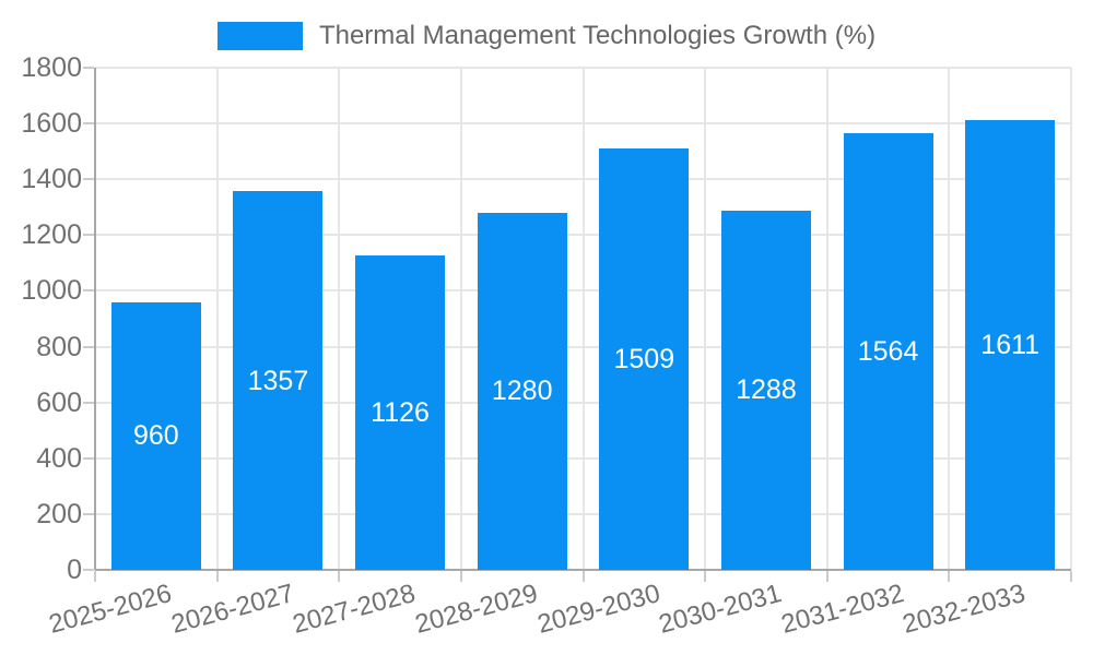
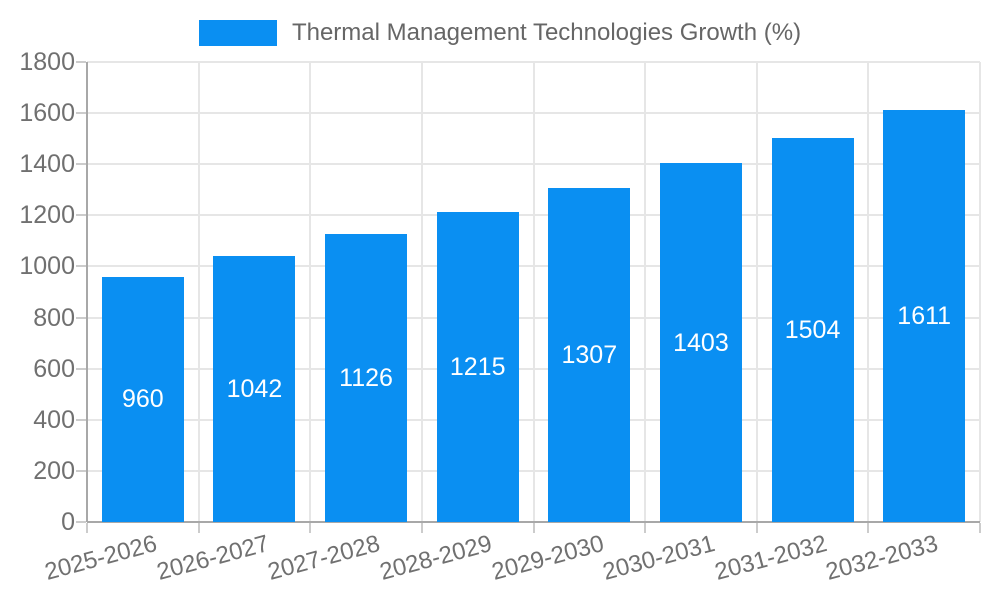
2026-2027: 1357 -> 1042
2028-2029: 1280 -> 1215
2029-2030: 1509 -> 1307
2030-2031: 1288 -> 1403
2031-2032: 1564 -> 1504
